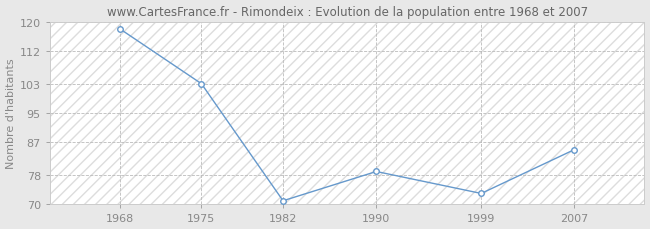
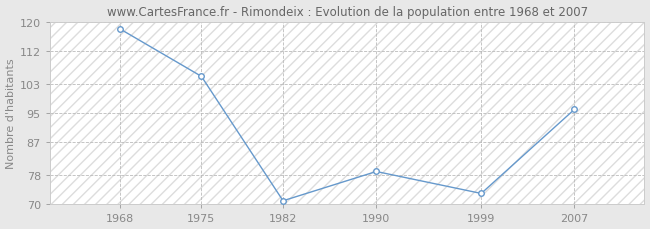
1975: 103 -> 105
2007: 85 -> 96
